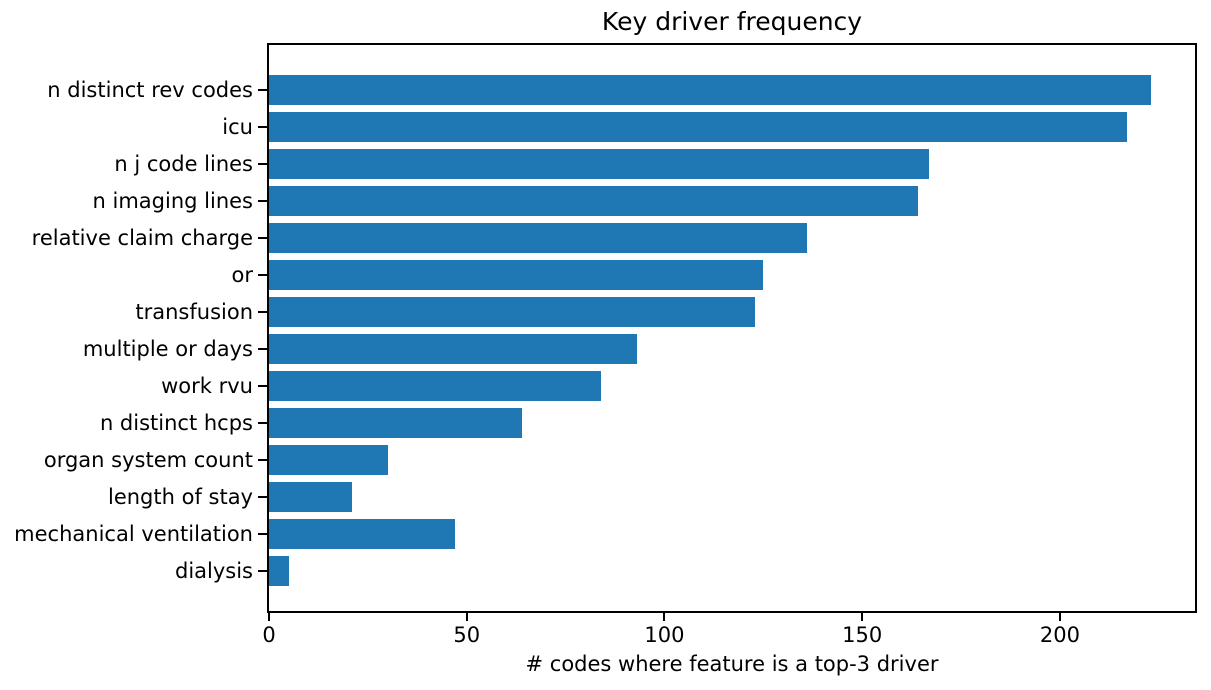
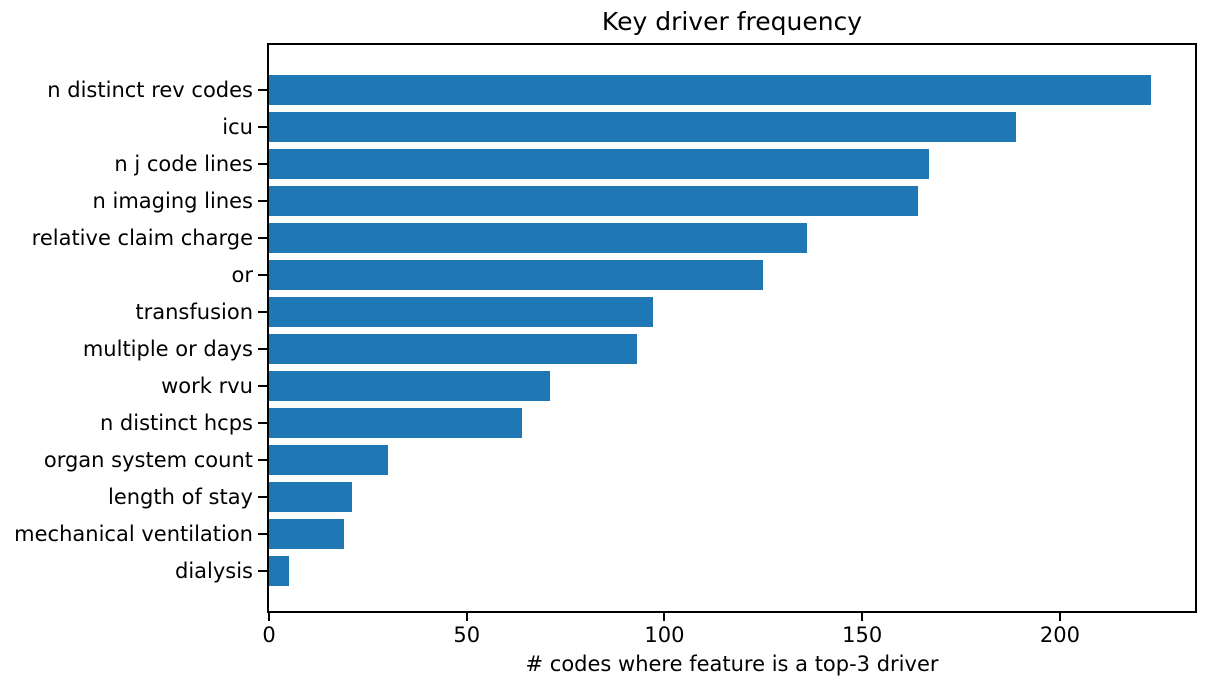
icu: 217 -> 189
transfusion: 123 -> 97
work rvu: 84 -> 71
mechanical ventilation: 47 -> 19
